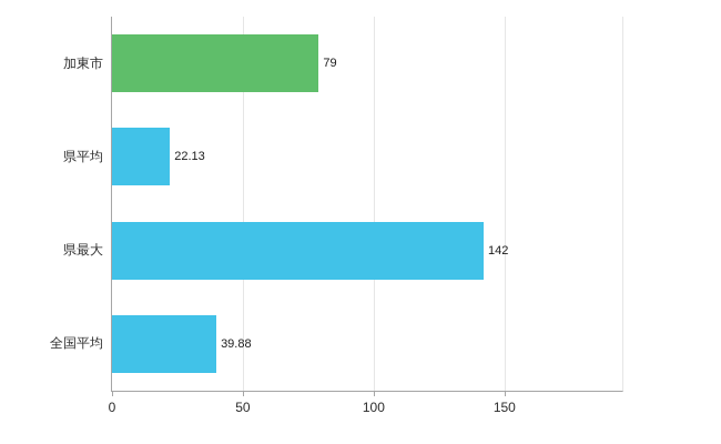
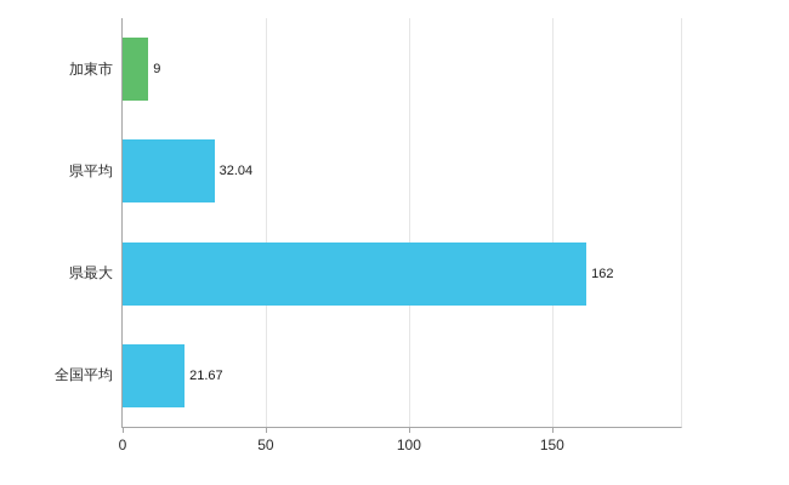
加東市: 79 -> 9
県平均: 22.13 -> 32.04
県最大: 142 -> 162
全国平均: 39.88 -> 21.67
